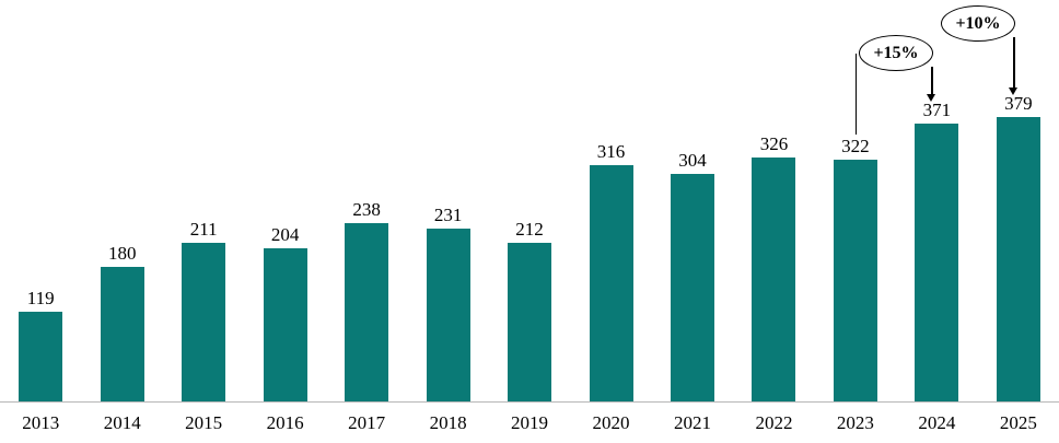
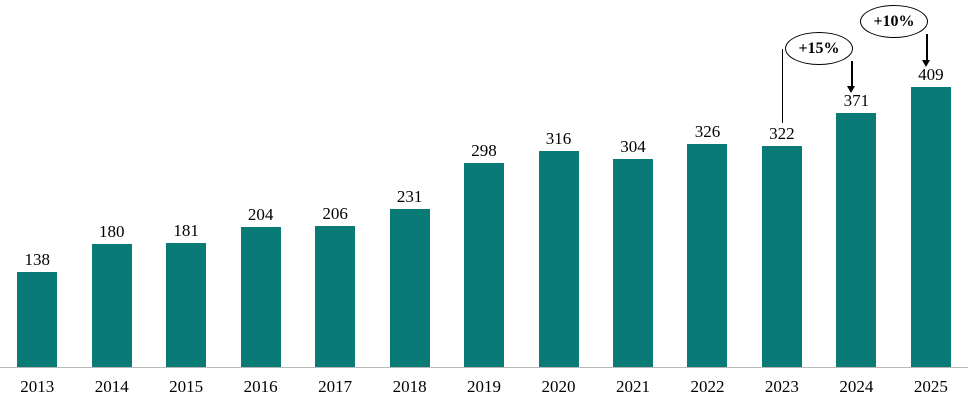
2013: 119 -> 138
2015: 211 -> 181
2017: 238 -> 206
2019: 212 -> 298
2025: 379 -> 409
